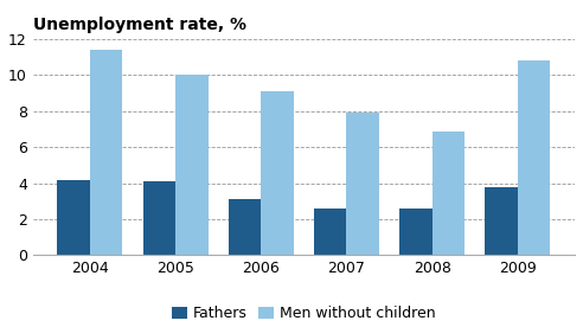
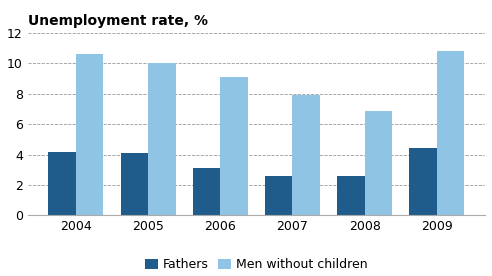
Men without children/2004: 11.4 -> 10.6
Fathers/2009: 3.8 -> 4.4
